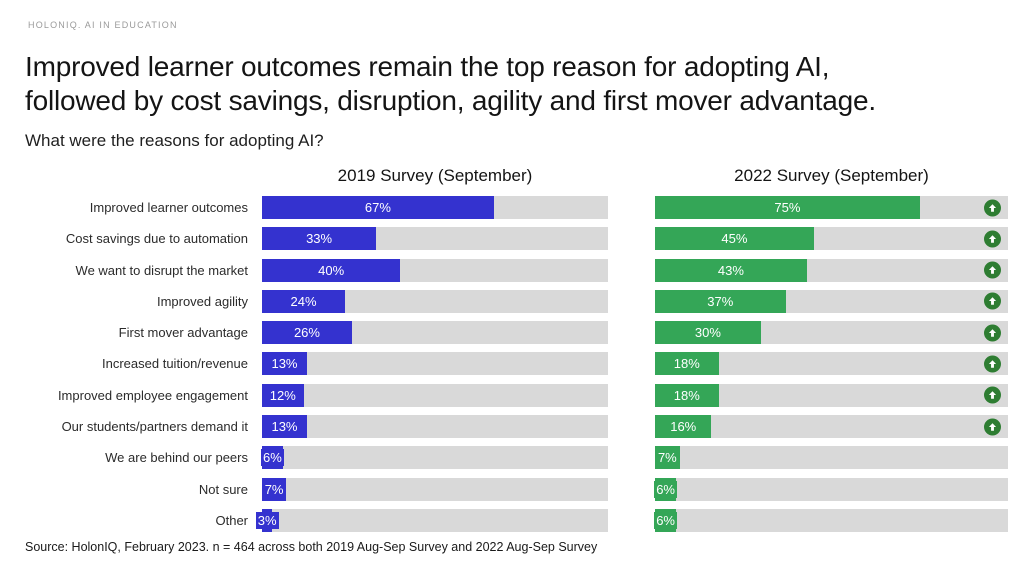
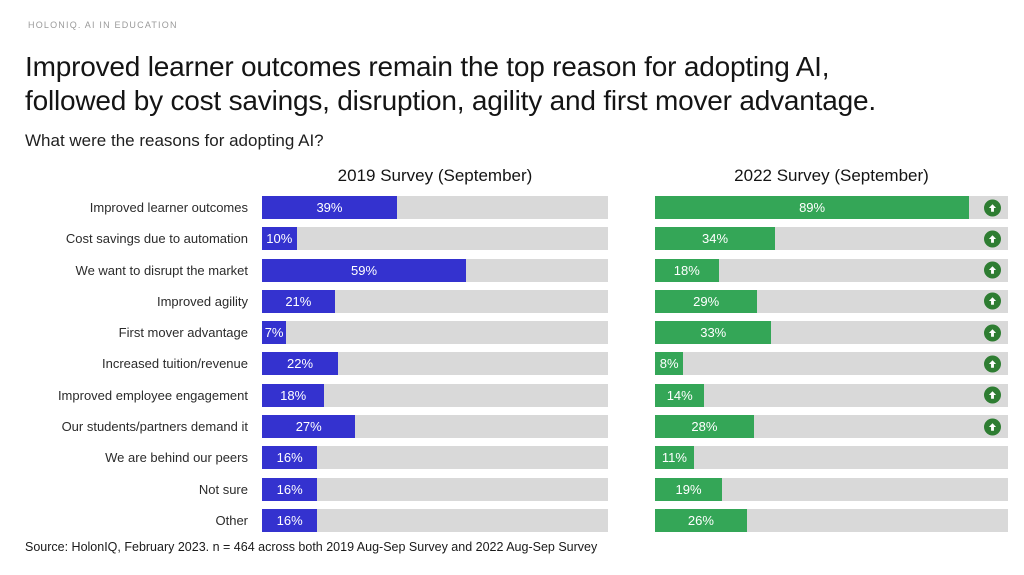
2019 Survey (September)/Improved learner outcomes: 67% -> 39%
2022 Survey (September)/Improved learner outcomes: 75% -> 89%
2019 Survey (September)/Cost savings due to automation: 33% -> 10%
2022 Survey (September)/Cost savings due to automation: 45% -> 34%
2019 Survey (September)/We want to disrupt the market: 40% -> 59%
2022 Survey (September)/We want to disrupt the market: 43% -> 18%
2019 Survey (September)/Improved agility: 24% -> 21%
2022 Survey (September)/Improved agility: 37% -> 29%
2019 Survey (September)/First mover advantage: 26% -> 7%
2022 Survey (September)/First mover advantage: 30% -> 33%
2019 Survey (September)/Increased tuition/revenue: 13% -> 22%
2022 Survey (September)/Increased tuition/revenue: 18% -> 8%
2019 Survey (September)/Improved employee engagement: 12% -> 18%
2022 Survey (September)/Improved employee engagement: 18% -> 14%
2019 Survey (September)/Our students/partners demand it: 13% -> 27%
2022 Survey (September)/Our students/partners demand it: 16% -> 28%
2019 Survey (September)/We are behind our peers: 6% -> 16%
2022 Survey (September)/We are behind our peers: 7% -> 11%
2019 Survey (September)/Not sure: 7% -> 16%
2022 Survey (September)/Not sure: 6% -> 19%
2019 Survey (September)/Other: 3% -> 16%
2022 Survey (September)/Other: 6% -> 26%
